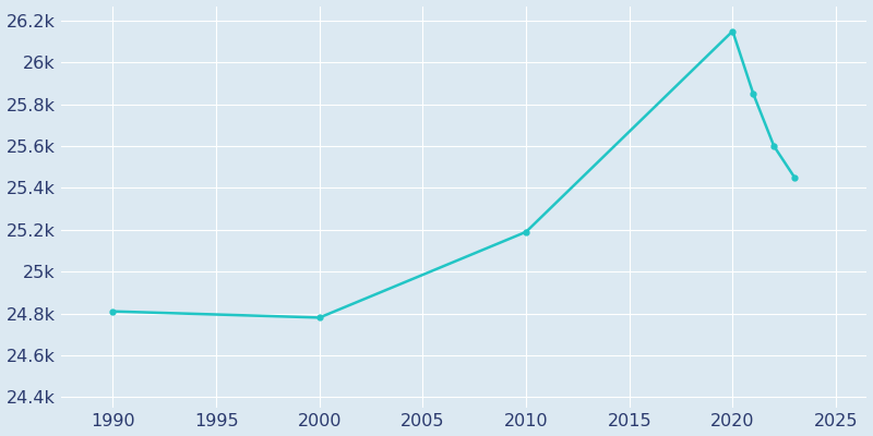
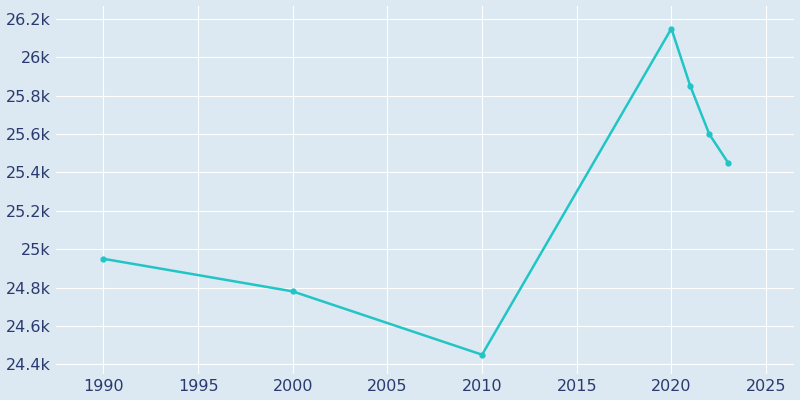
1990: 24.81k -> 24.95k
2010: 25.19k -> 24.45k
